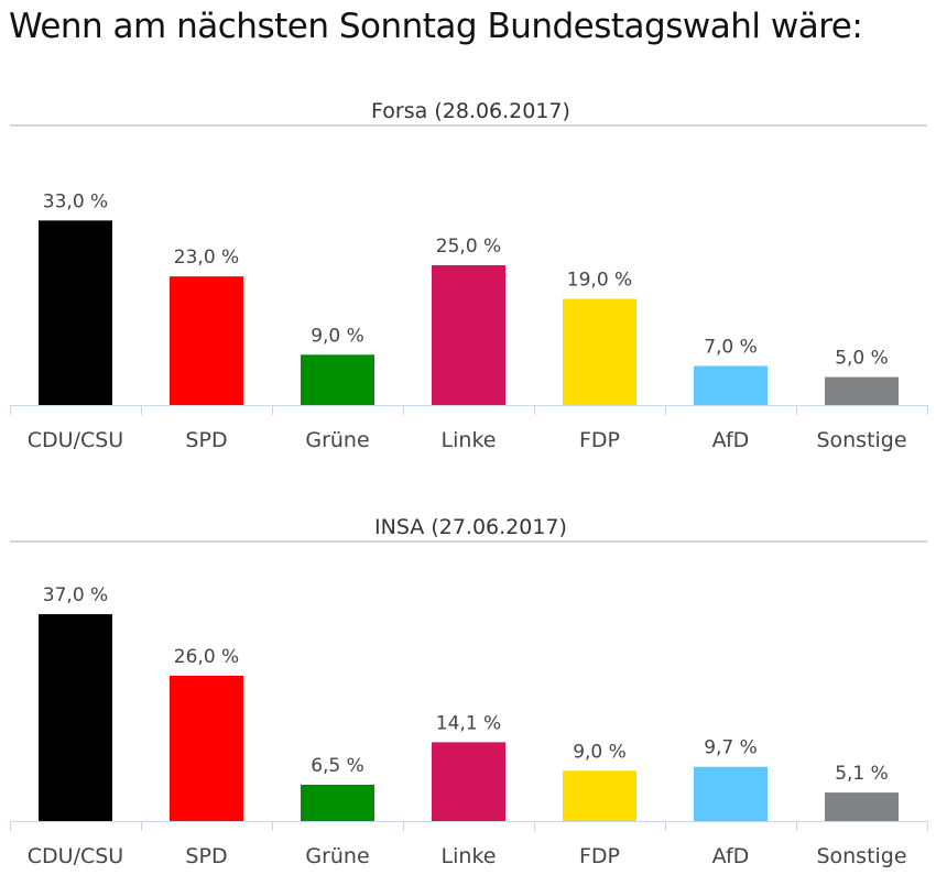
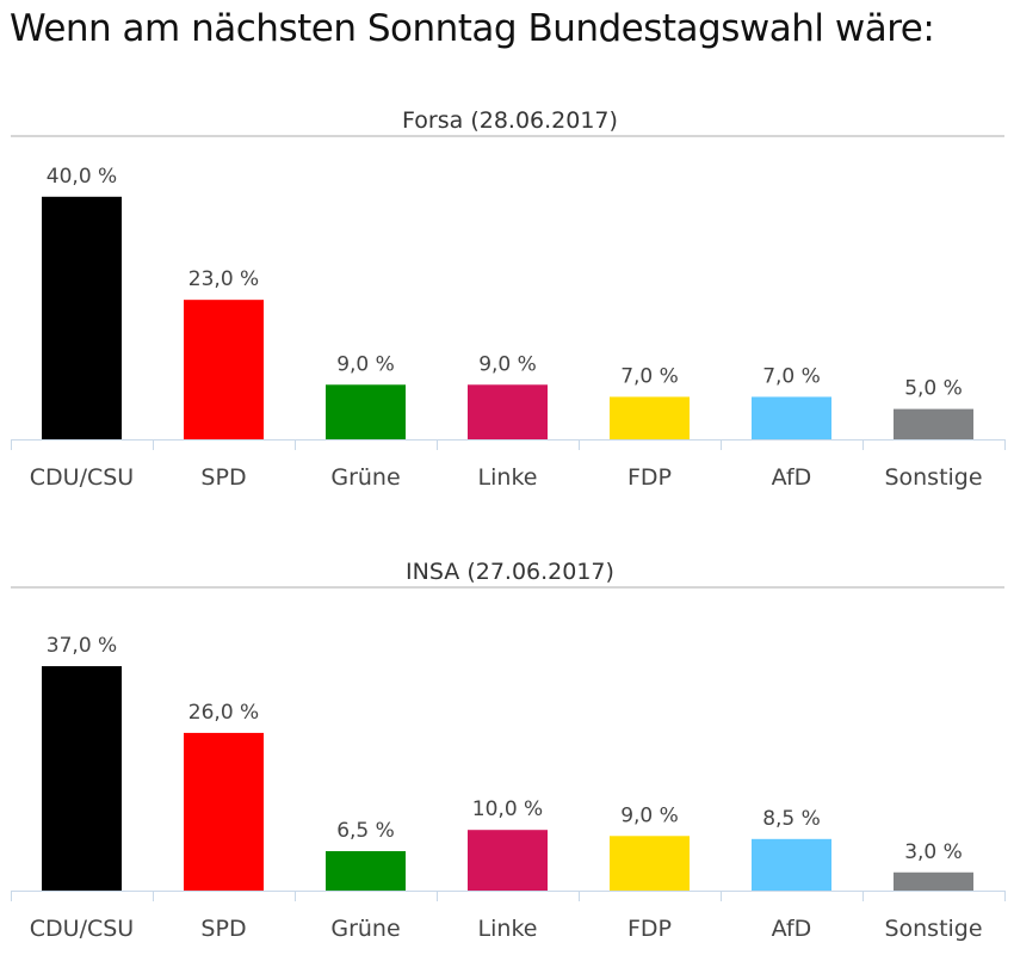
Forsa (28.06.2017)/CDU/CSU: 33,0 -> 40,0
Forsa (28.06.2017)/Linke: 25,0 -> 9,0
Forsa (28.06.2017)/FDP: 19,0 -> 7,0
INSA (27.06.2017)/Linke: 14,1 -> 10,0
INSA (27.06.2017)/AfD: 9,7 -> 8,5
INSA (27.06.2017)/Sonstige: 5,1 -> 3,0
